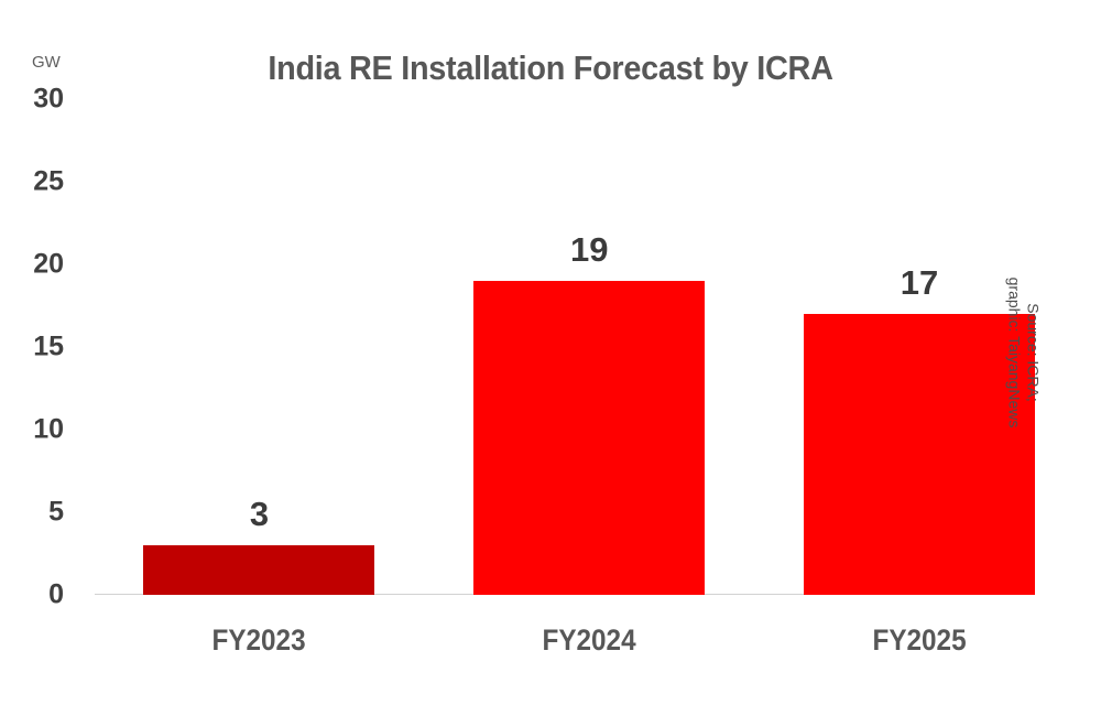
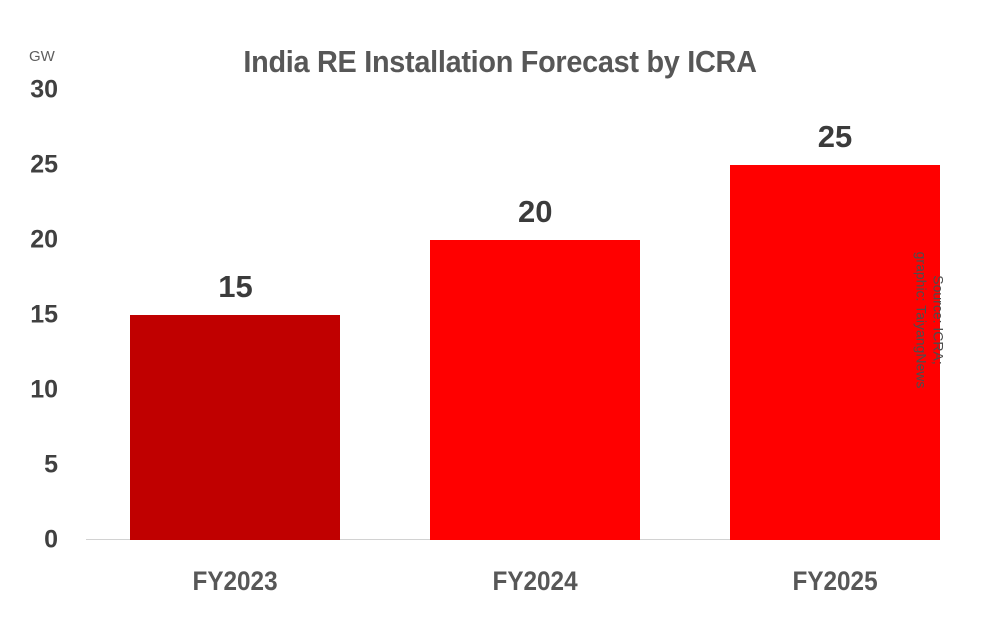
FY2023: 3 -> 15
FY2024: 19 -> 20
FY2025: 17 -> 25
